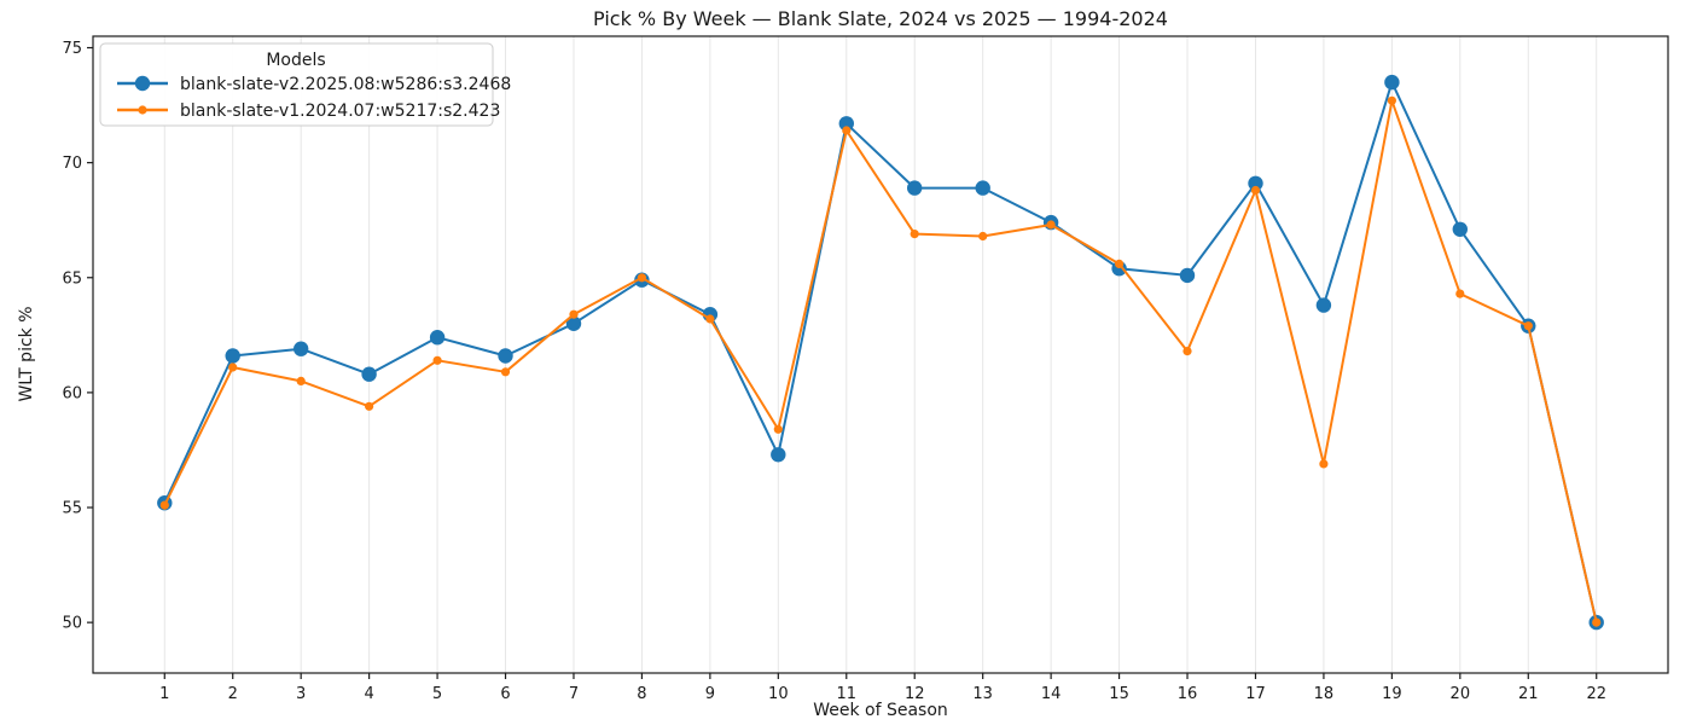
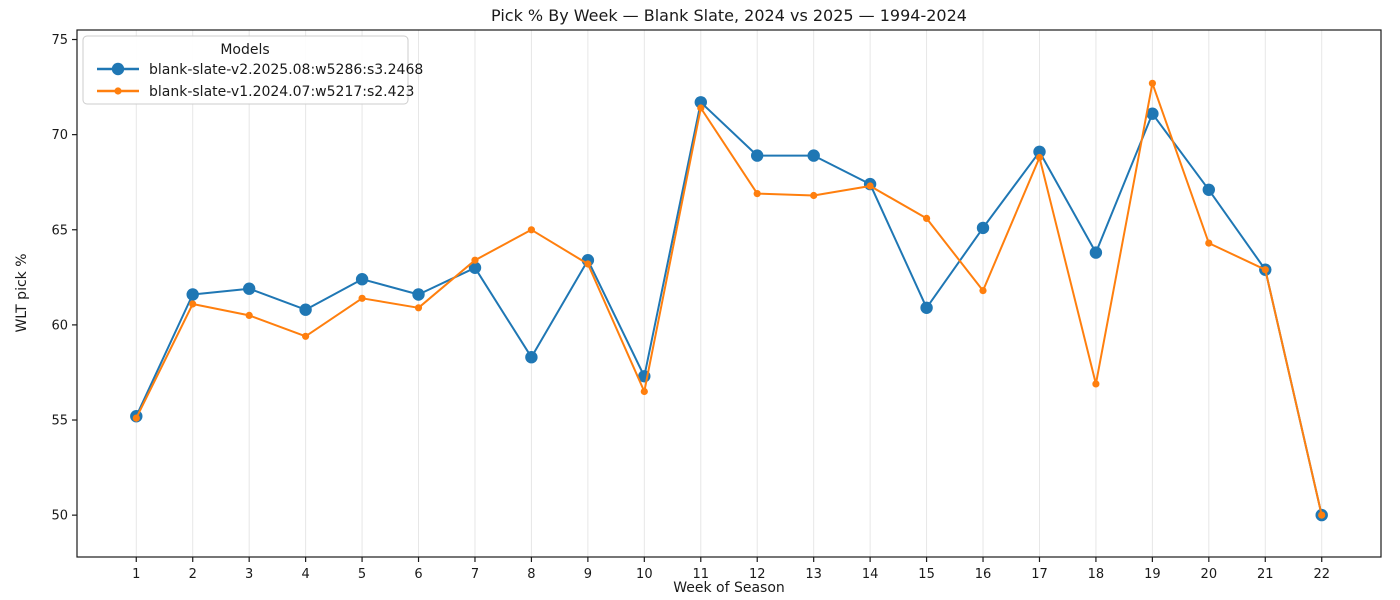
blank-slate-v2.2025.08:w5286:s3.2468/8: 64.9 -> 58.3
blank-slate-v1.2024.07:w5217:s2.423/10: 58.4 -> 56.5
blank-slate-v2.2025.08:w5286:s3.2468/15: 65.4 -> 60.9
blank-slate-v2.2025.08:w5286:s3.2468/19: 73.5 -> 71.1
